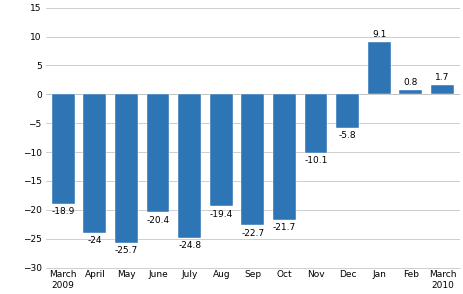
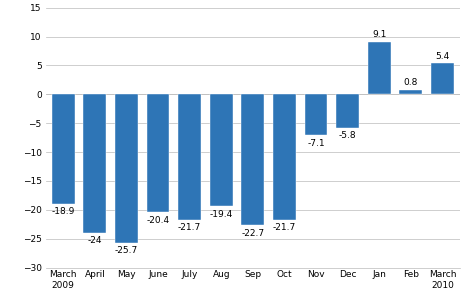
July: -24.8 -> -21.7
Nov: -10.1 -> -7.1
March 2010: 1.7 -> 5.4
